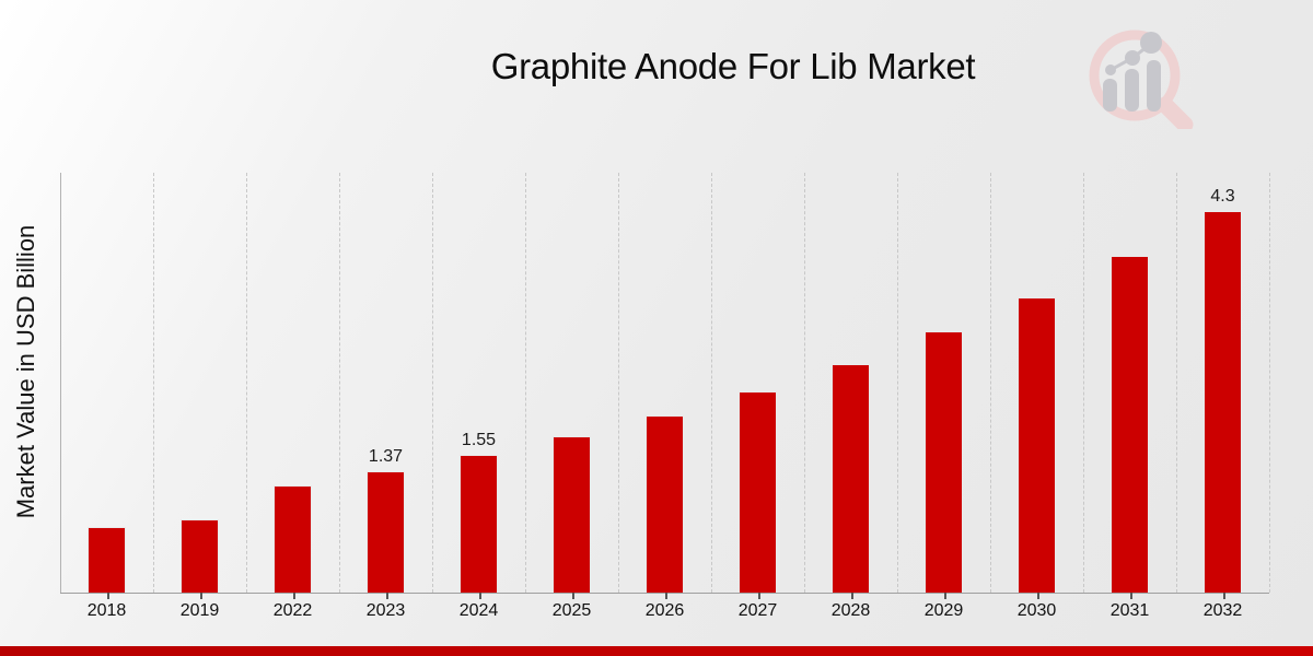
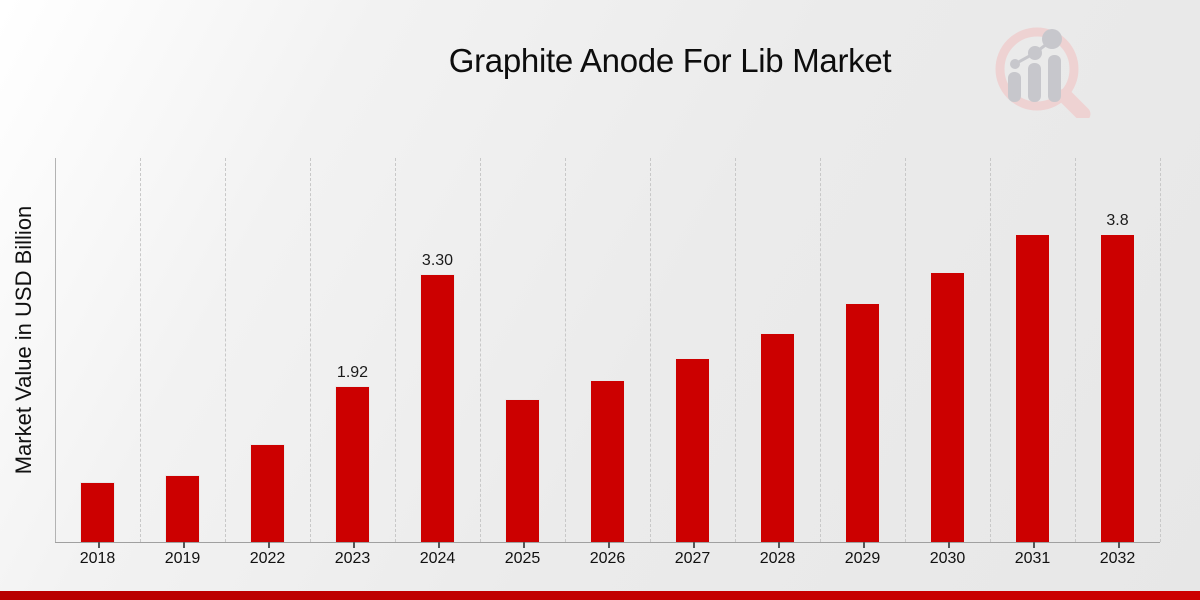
2023: 1.37 -> 1.92
2024: 1.55 -> 3.30
2032: 4.3 -> 3.8
